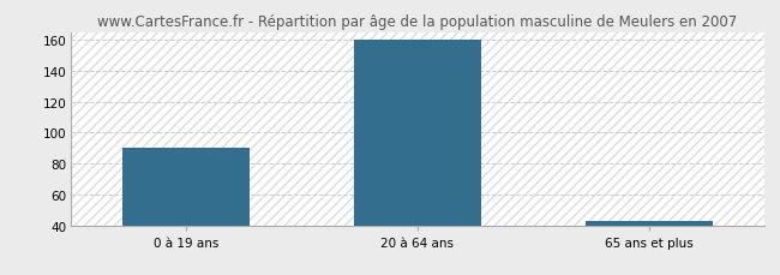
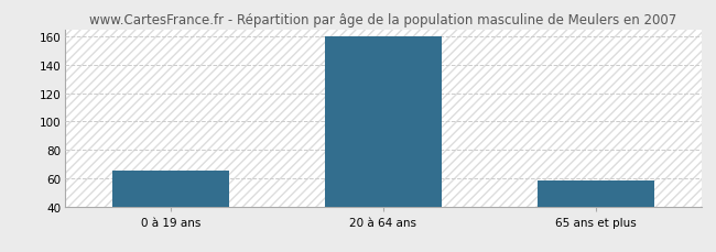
0 à 19 ans: 90 -> 65
65 ans et plus: 43 -> 58
